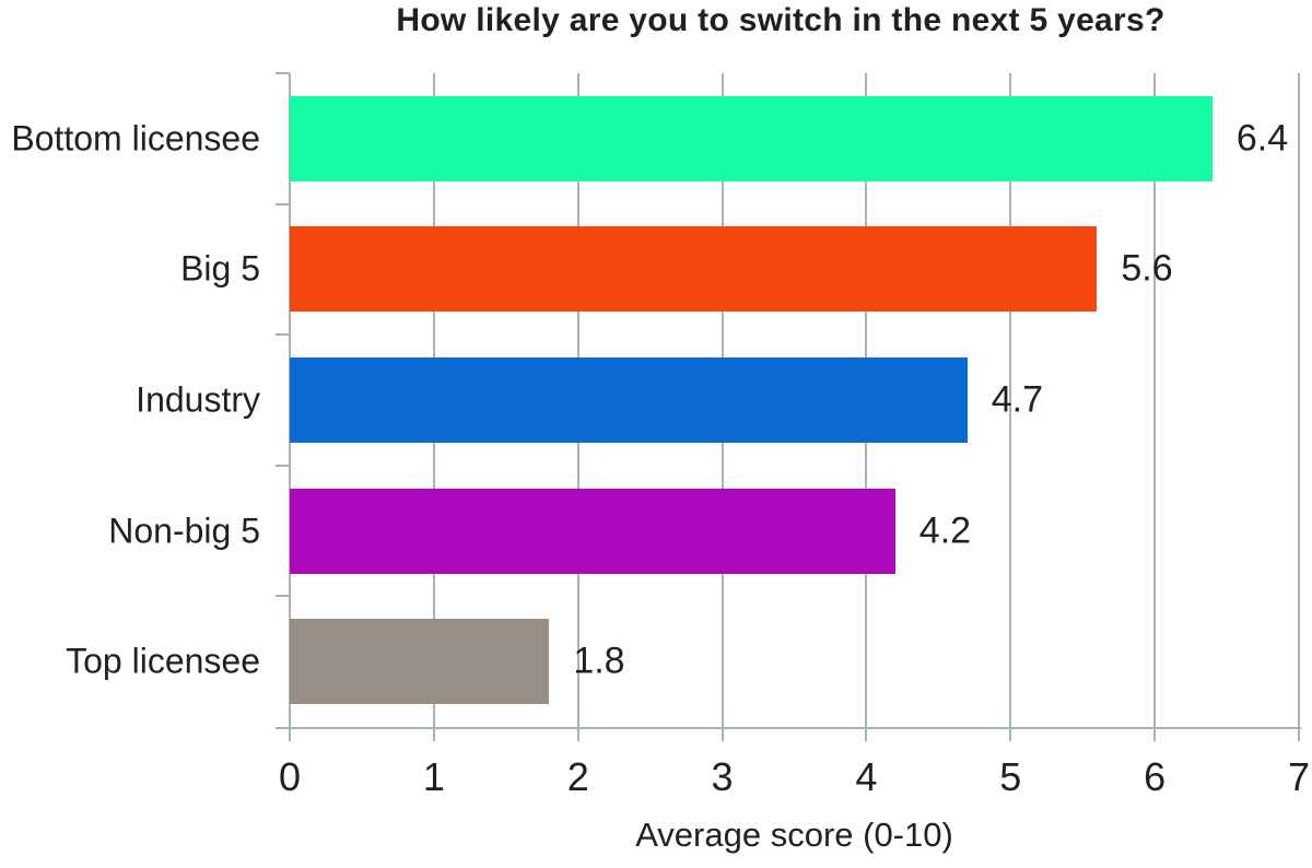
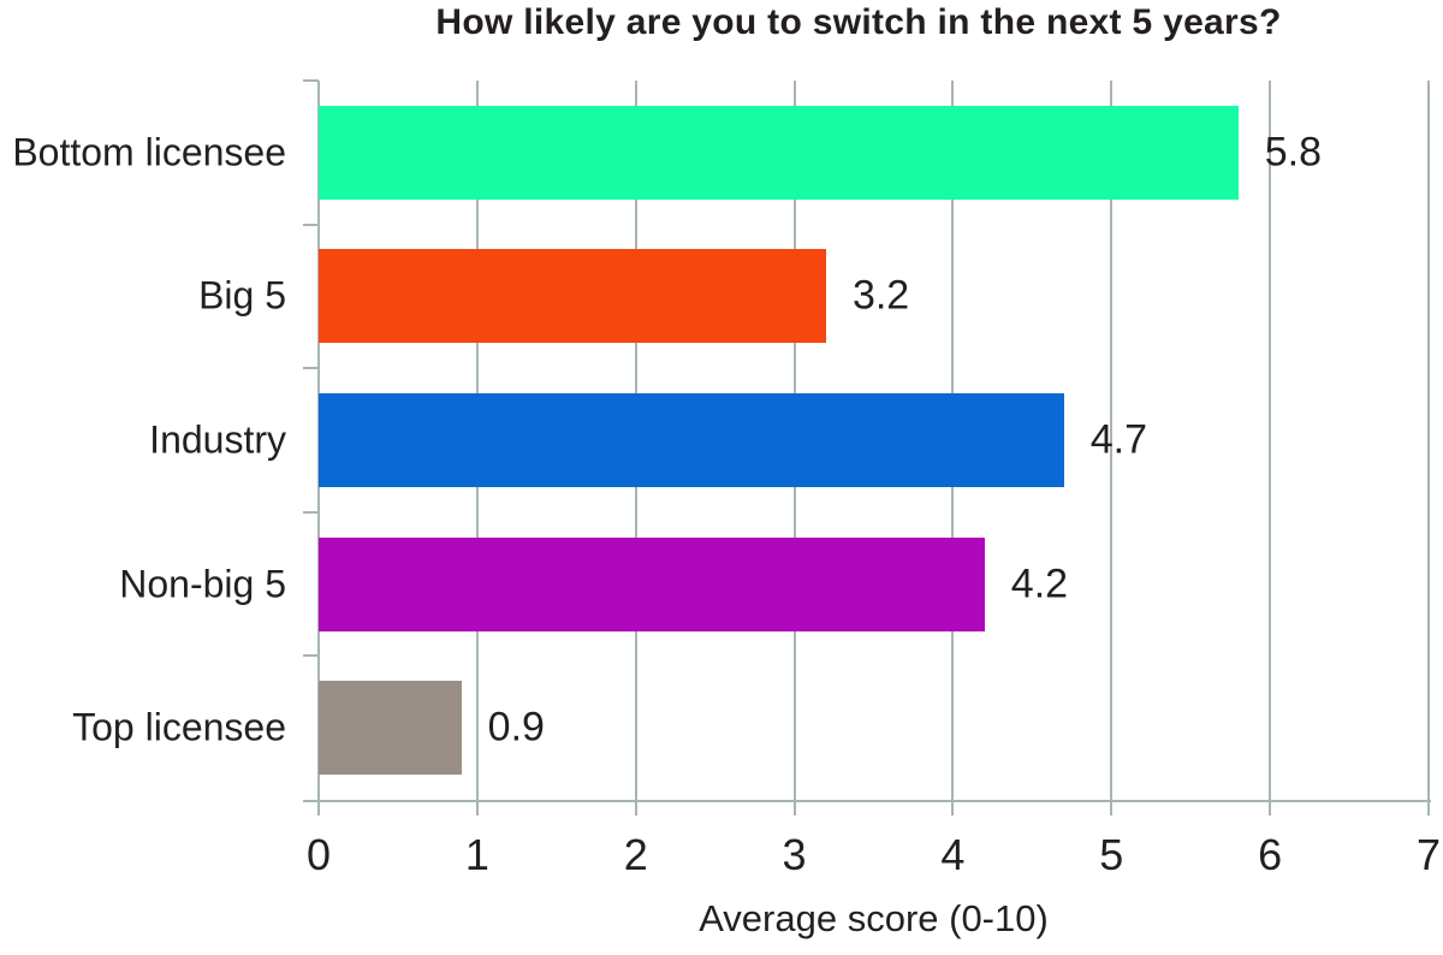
Bottom licensee: 6.4 -> 5.8
Big 5: 5.6 -> 3.2
Top licensee: 1.8 -> 0.9
